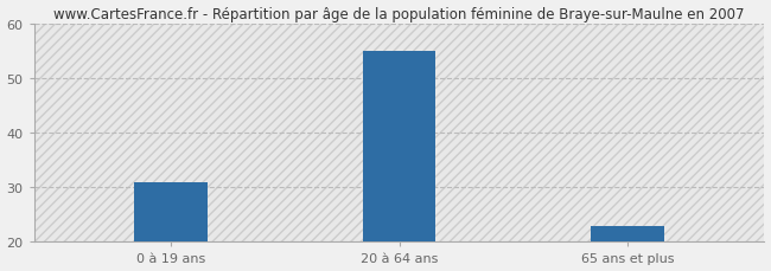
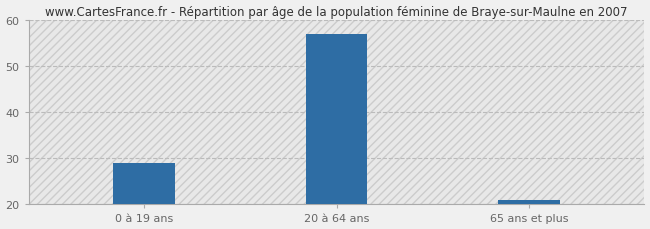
0 à 19 ans: 31 -> 29
20 à 64 ans: 55 -> 57
65 ans et plus: 23 -> 21
